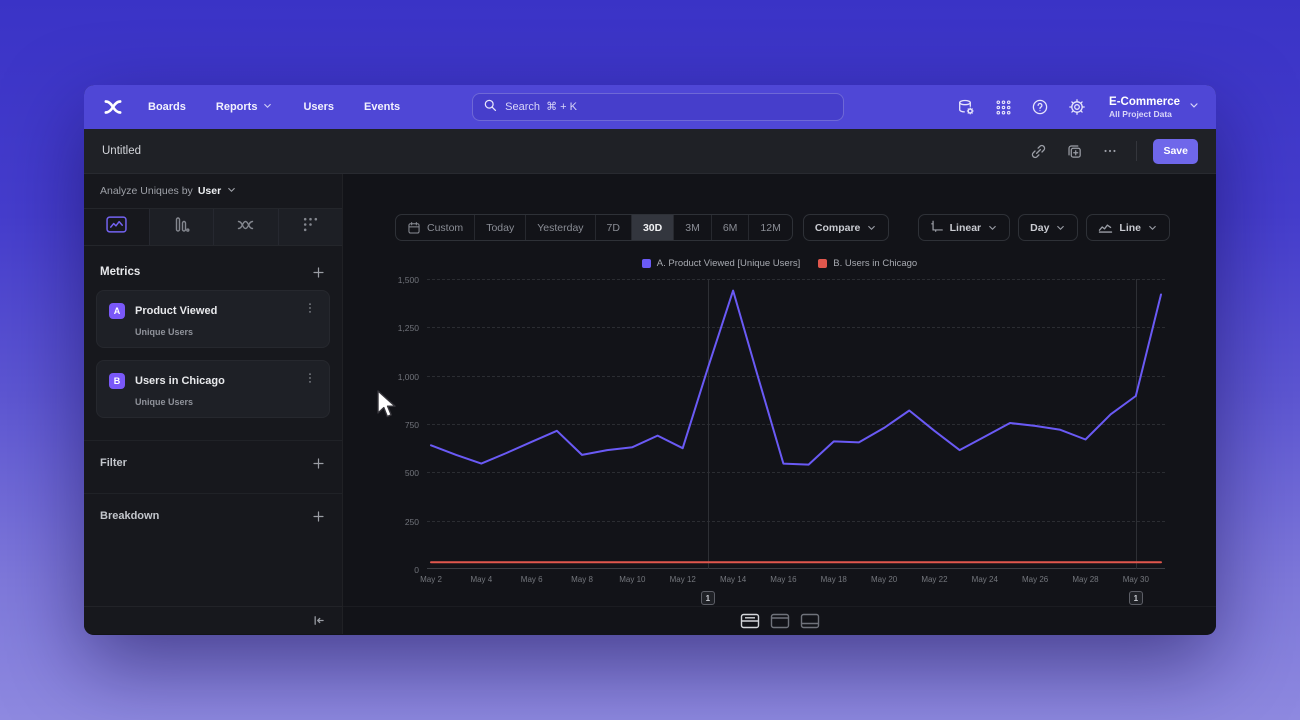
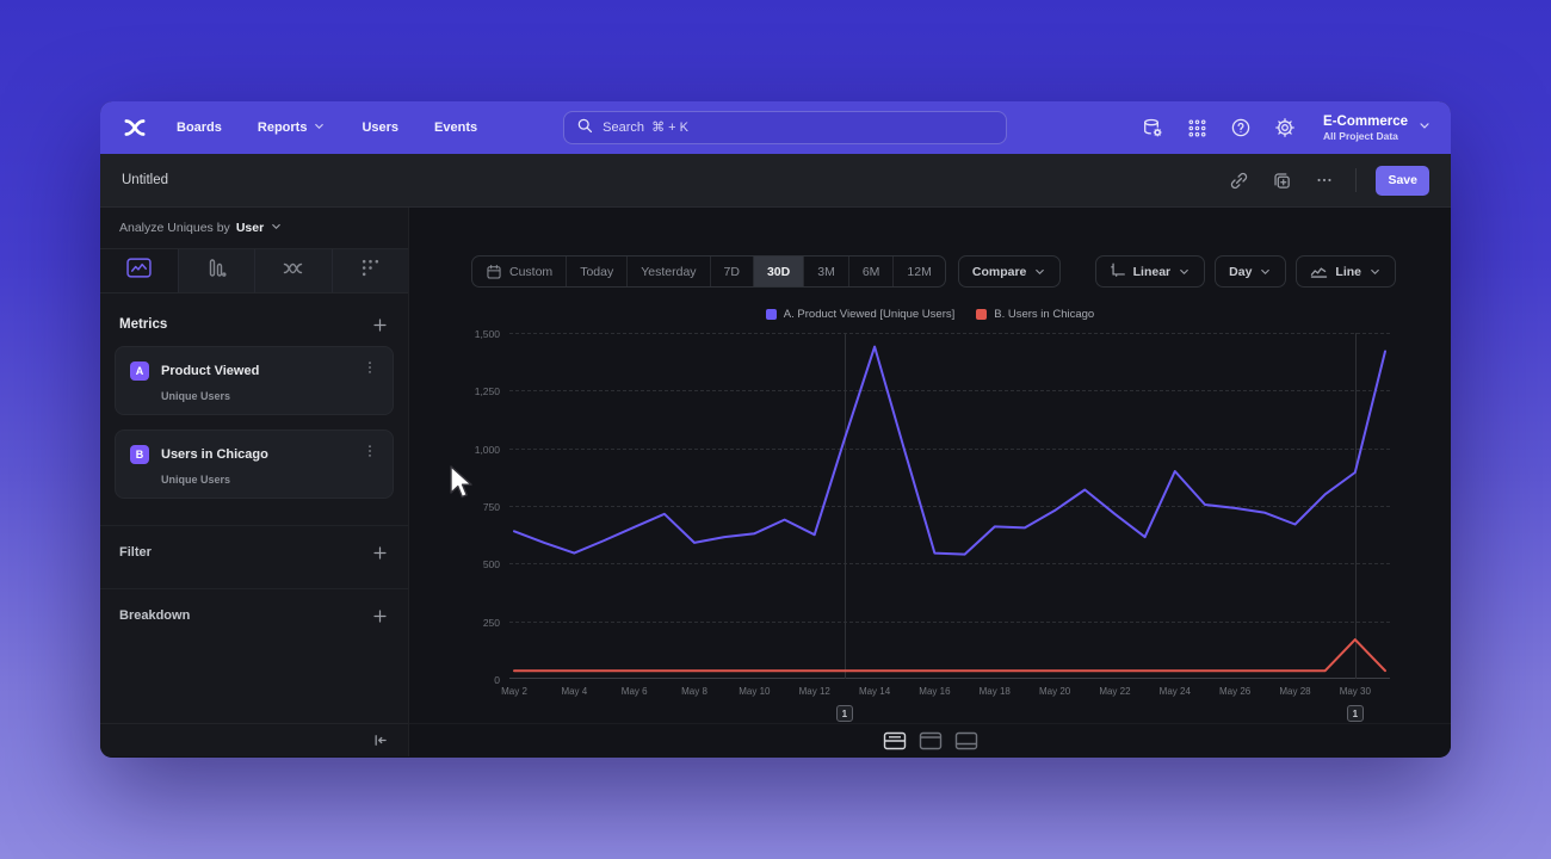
A. Product Viewed [Unique Users]/May 24: 680 -> 900
B. Users in Chicago/May 30: 40 -> 170
